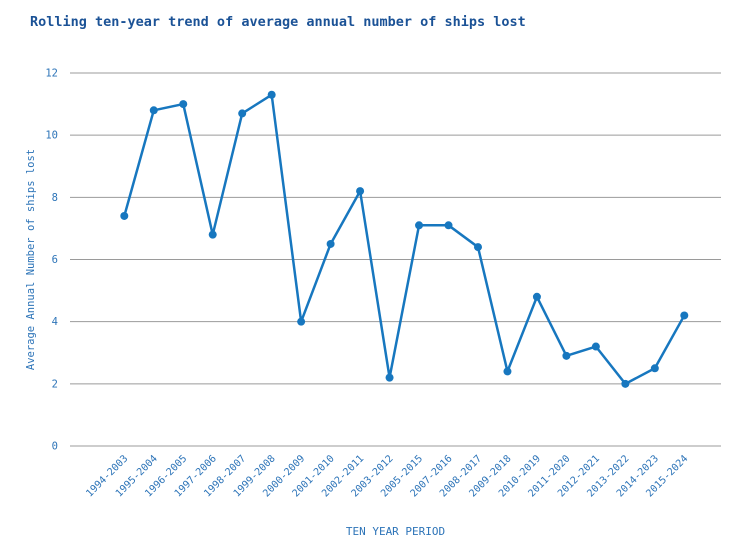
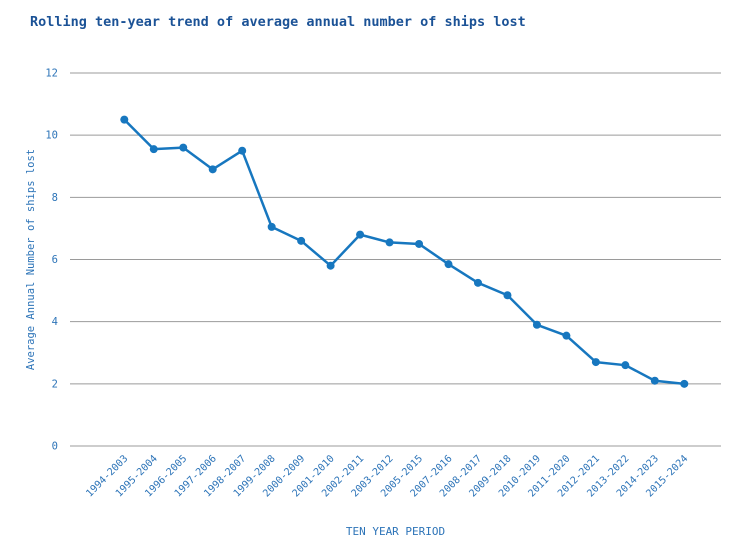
1994-2003: 7.4 -> 10.5
1995-2004: 10.8 -> 9.6
1996-2005: 11.0 -> 9.6
1997-2006: 6.8 -> 8.9
1998-2007: 10.7 -> 9.5
1999-2008: 11.3 -> 7.0
2000-2009: 4.0 -> 6.6
2001-2010: 6.5 -> 5.8
2002-2011: 8.2 -> 6.8
2003-2012: 2.2 -> 6.5
2005-2015: 7.1 -> 6.5
2007-2016: 7.1 -> 5.8
2008-2017: 6.4 -> 5.2
2009-2018: 2.4 -> 4.8
2010-2019: 4.8 -> 3.9
2011-2020: 2.9 -> 3.5
2012-2021: 3.2 -> 2.7
2013-2022: 2.0 -> 2.6
2014-2023: 2.5 -> 2.1
2015-2024: 4.2 -> 2.0
